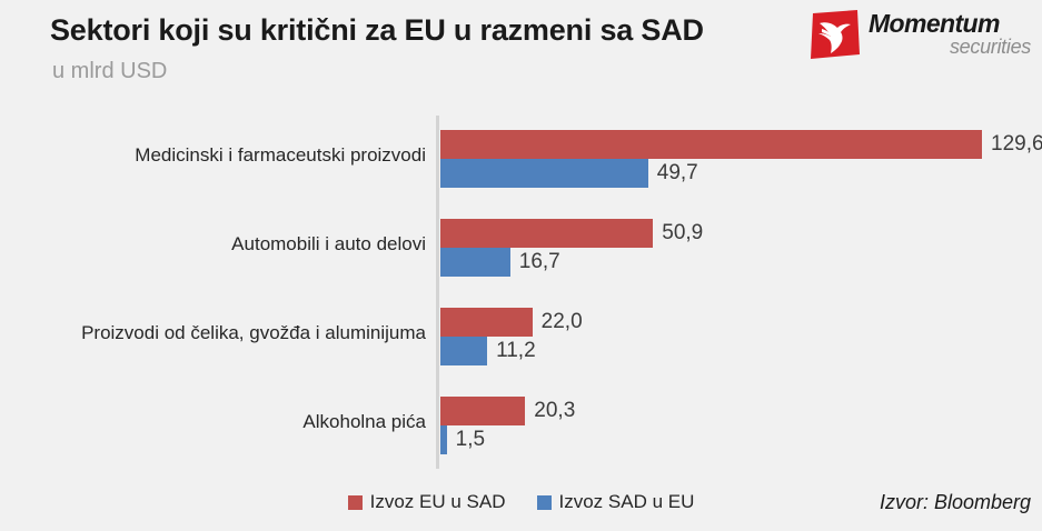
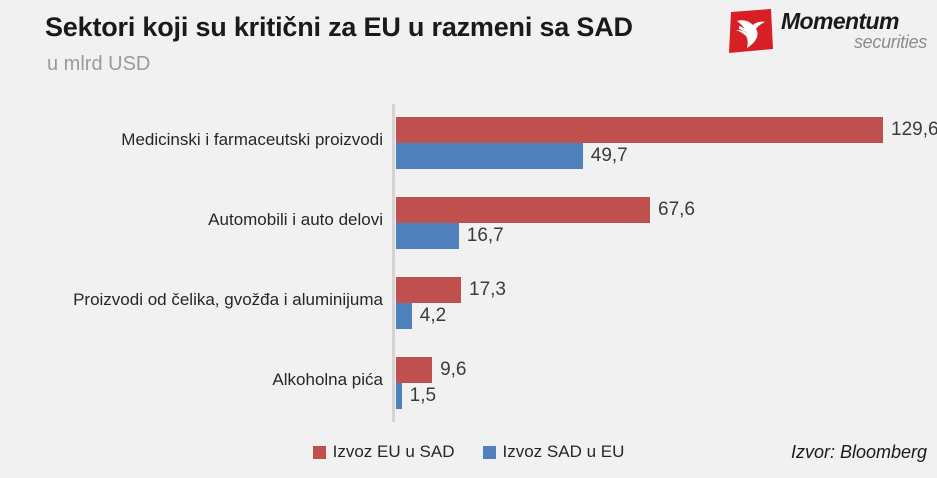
Izvoz EU u SAD/Automobili i auto delovi: 50,9 -> 67,6
Izvoz EU u SAD/Proizvodi od čelika, gvožđa i aluminijuma: 22,0 -> 17,3
Izvoz SAD u EU/Proizvodi od čelika, gvožđa i aluminijuma: 11,2 -> 4,2
Izvoz EU u SAD/Alkoholna pića: 20,3 -> 9,6
